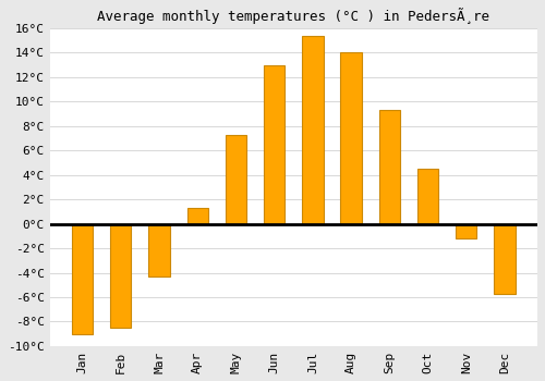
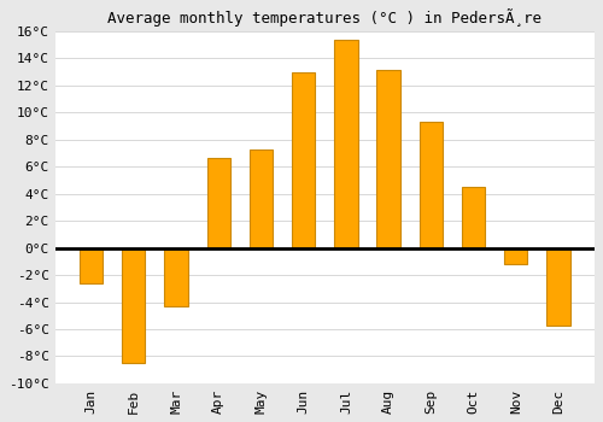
Jan: -9.0°C -> -2.6°C
Apr: 1.3°C -> 6.6°C
Aug: 14.0°C -> 13.1°C
